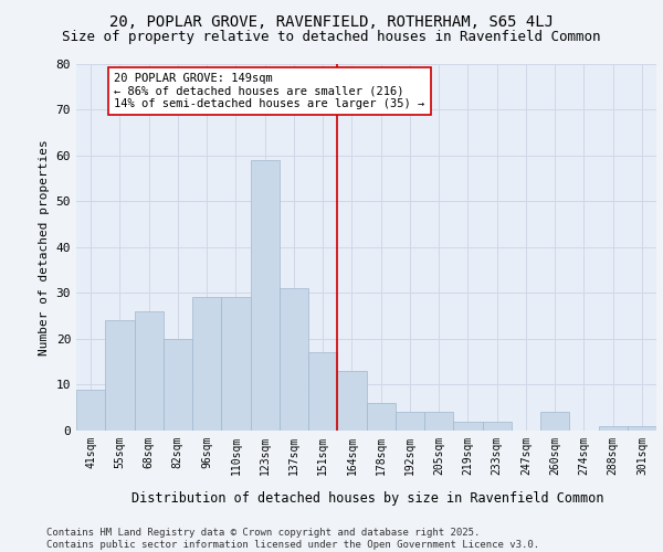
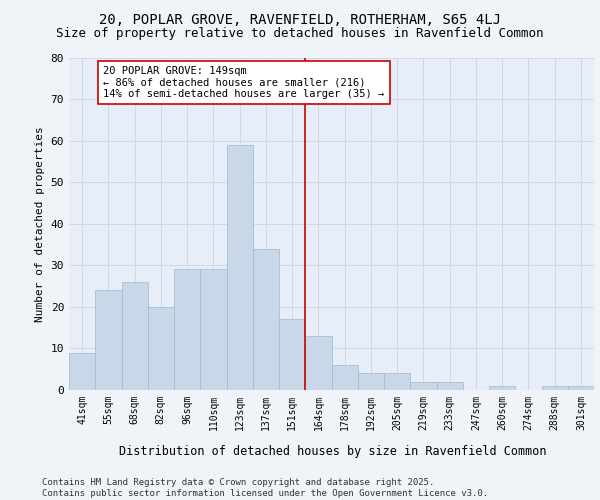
137sqm: 31 -> 34
260sqm: 4 -> 1
